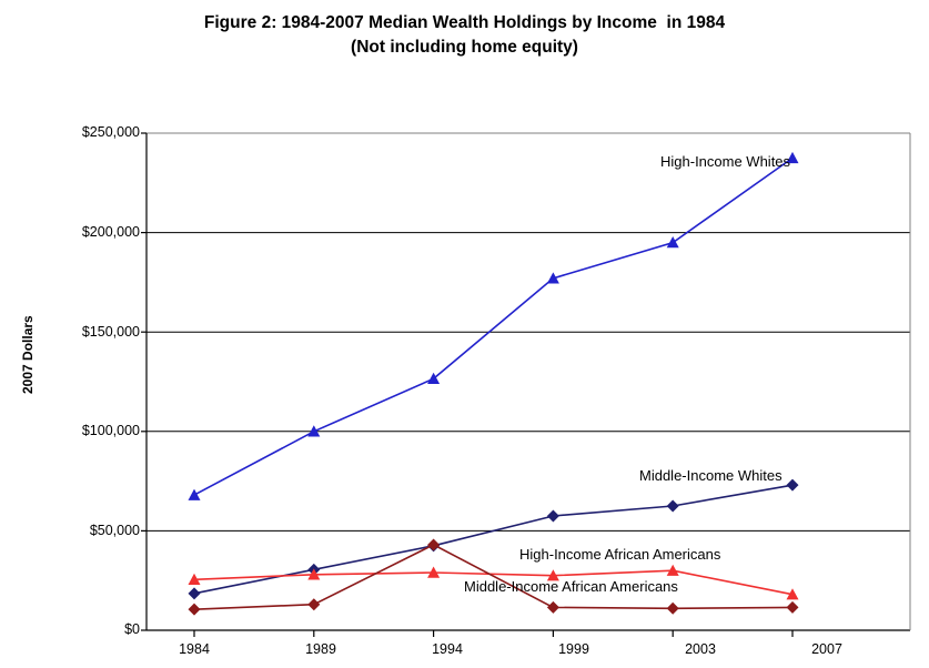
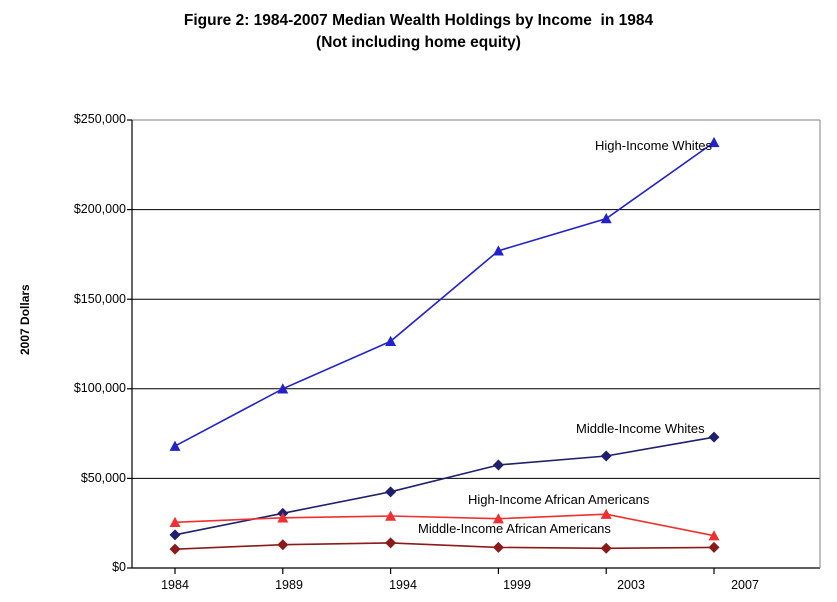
Middle-Income African Americans/1994: $43000 -> $14000
